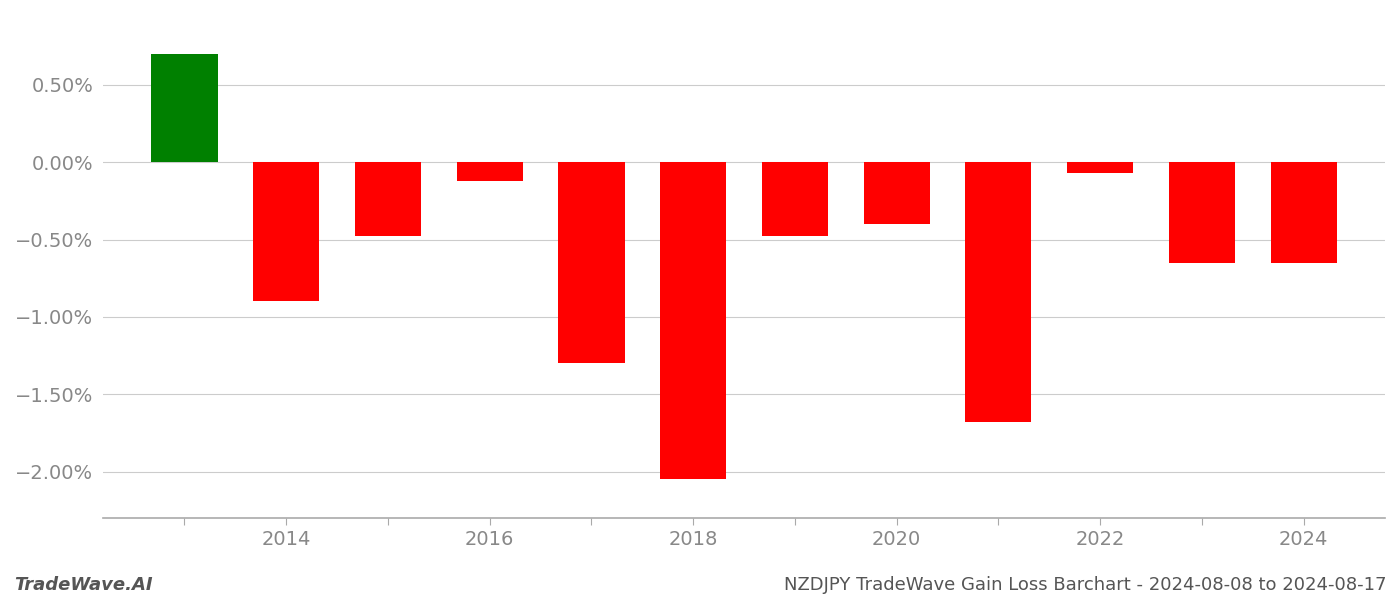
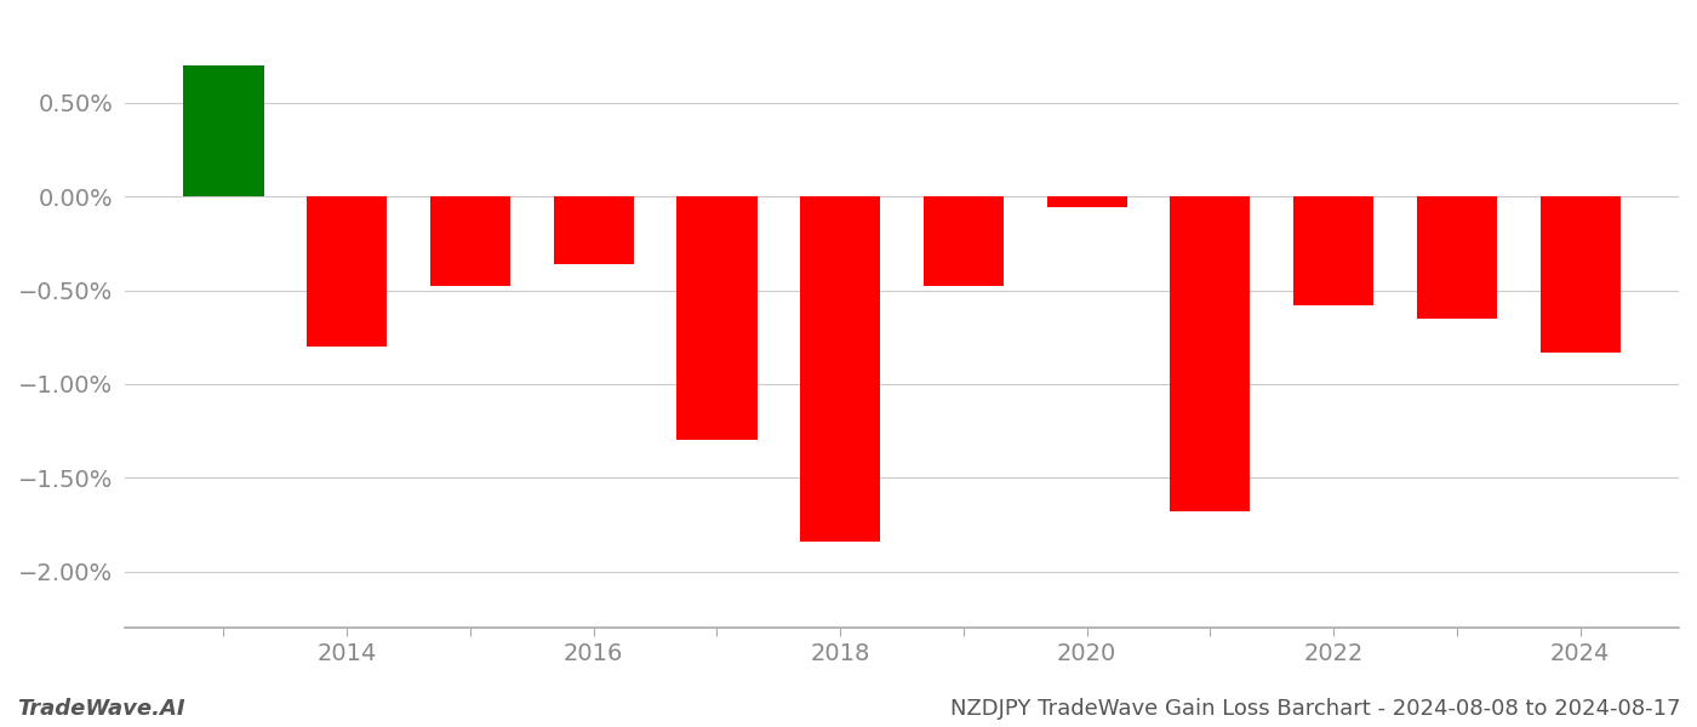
2014: -0.90% -> -0.80%
2016: -0.12% -> -0.36%
2018: -2.05% -> -1.84%
2020: -0.40% -> -0.06%
2022: -0.07% -> -0.58%
2024: -0.65% -> -0.83%
